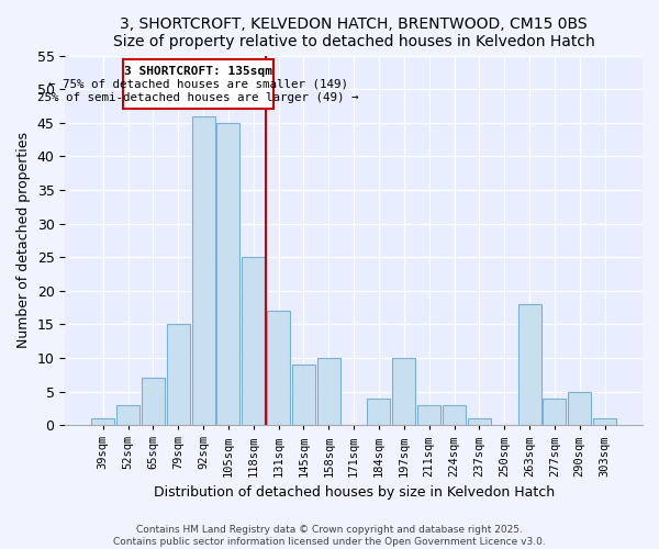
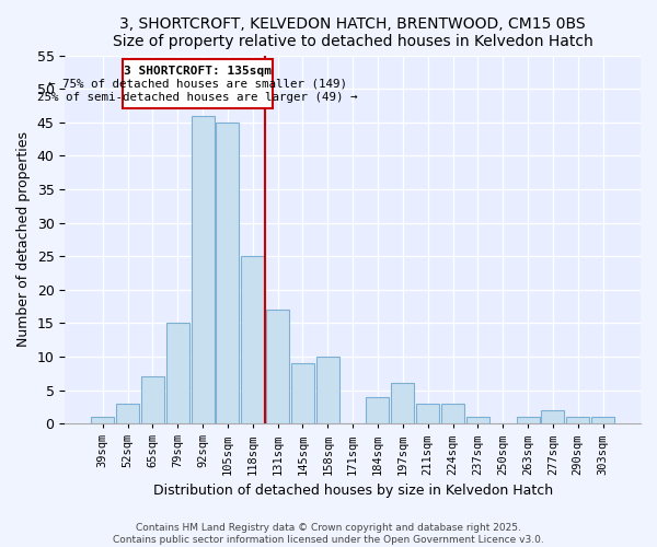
197sqm: 10 -> 6
263sqm: 18 -> 1
277sqm: 4 -> 2
290sqm: 5 -> 1
